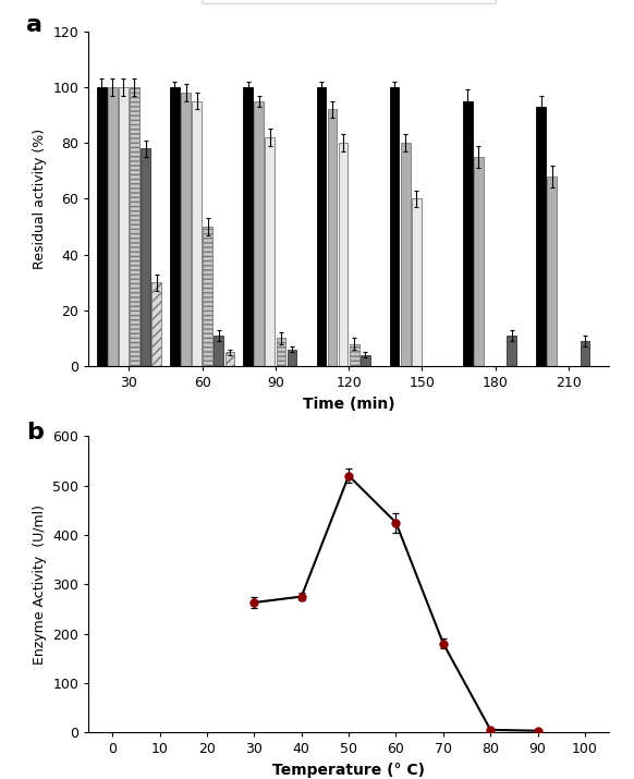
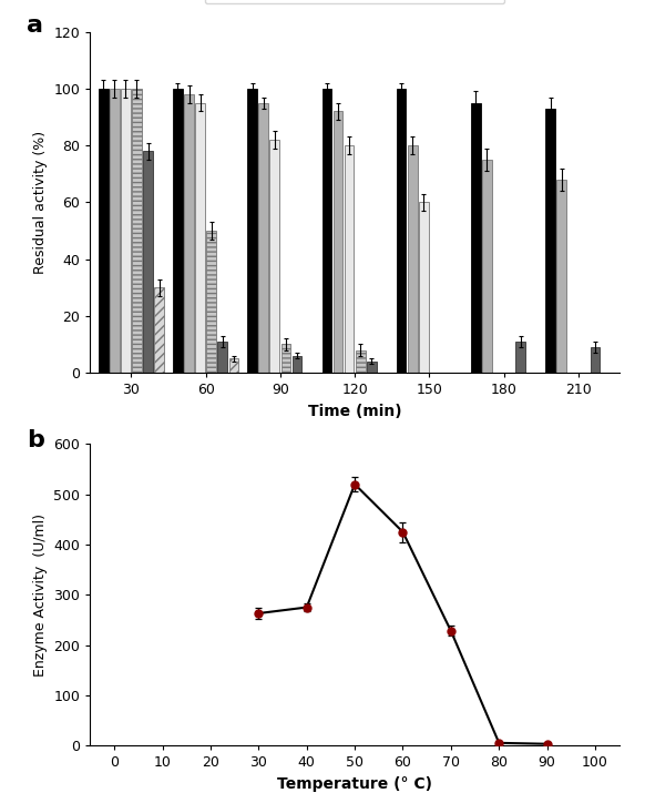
70: 180 -> 228
